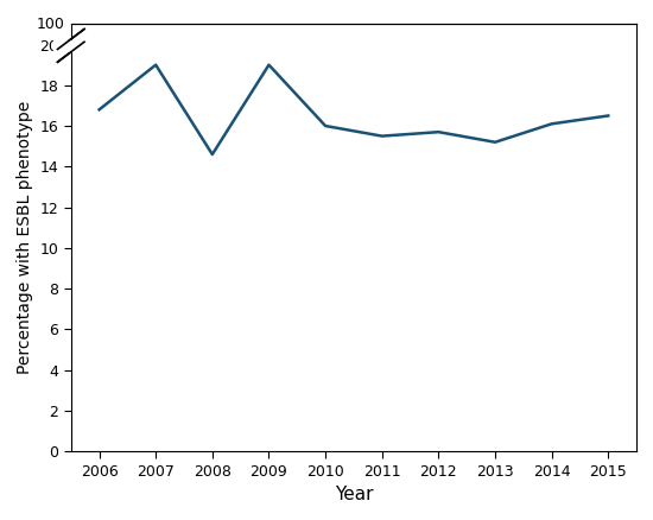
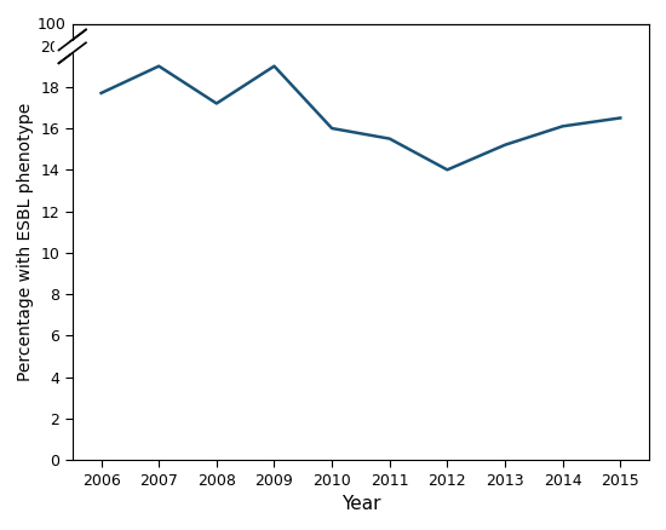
2006: 16.8 -> 17.7
2008: 14.6 -> 17.2
2012: 15.7 -> 14.0
